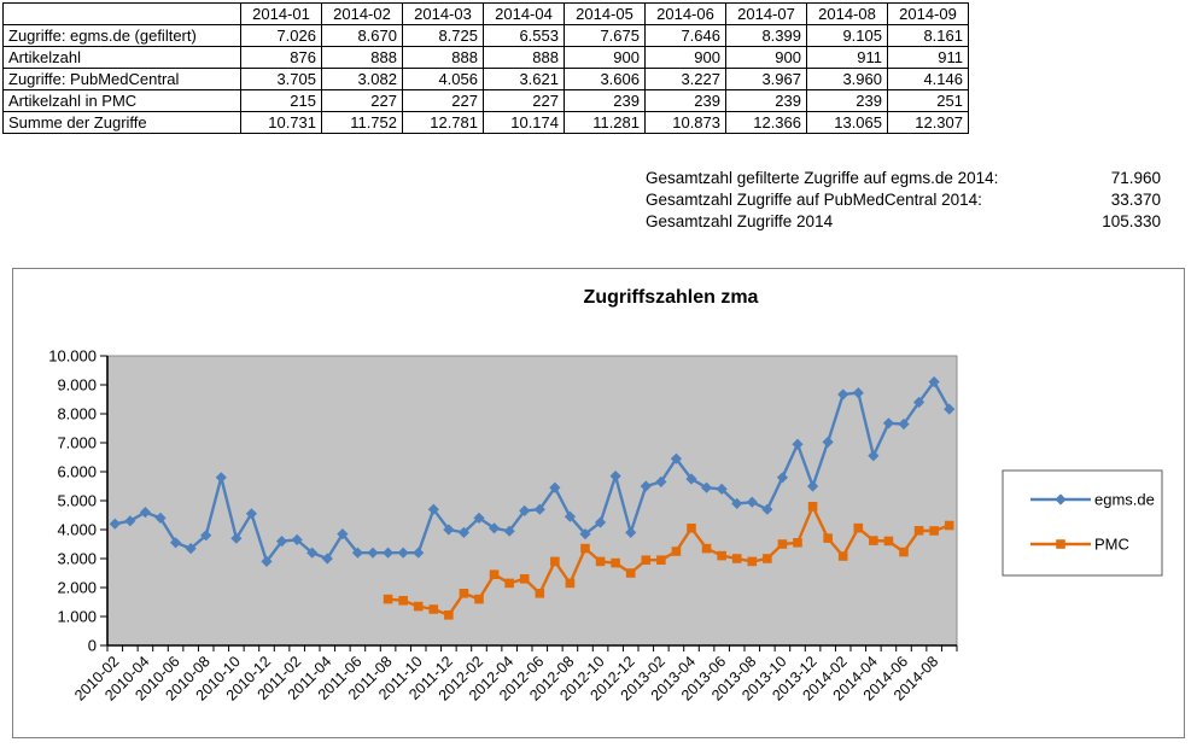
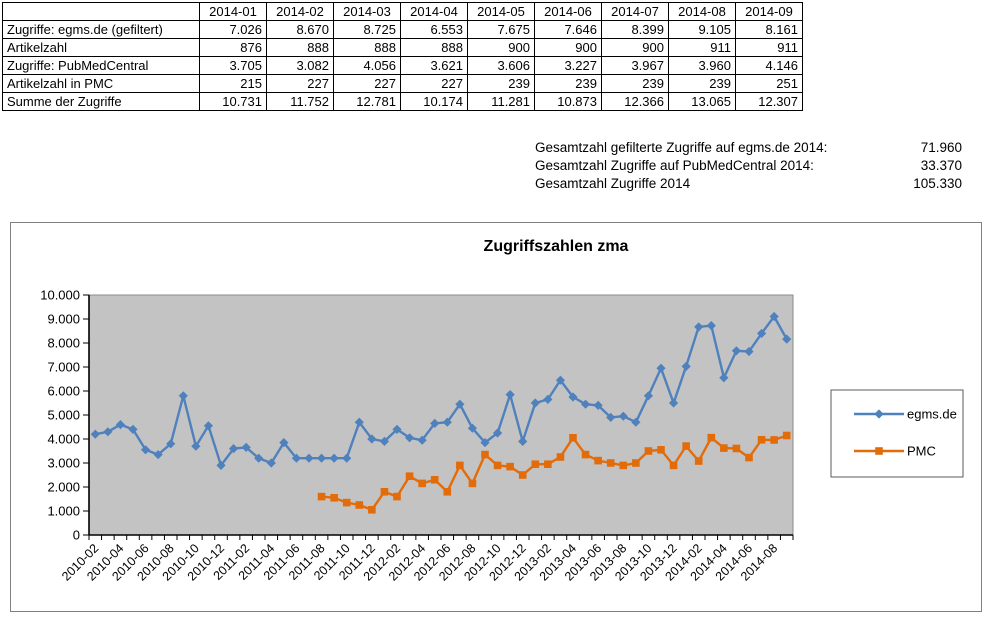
PMC/2013-12: 4800 -> 2900
